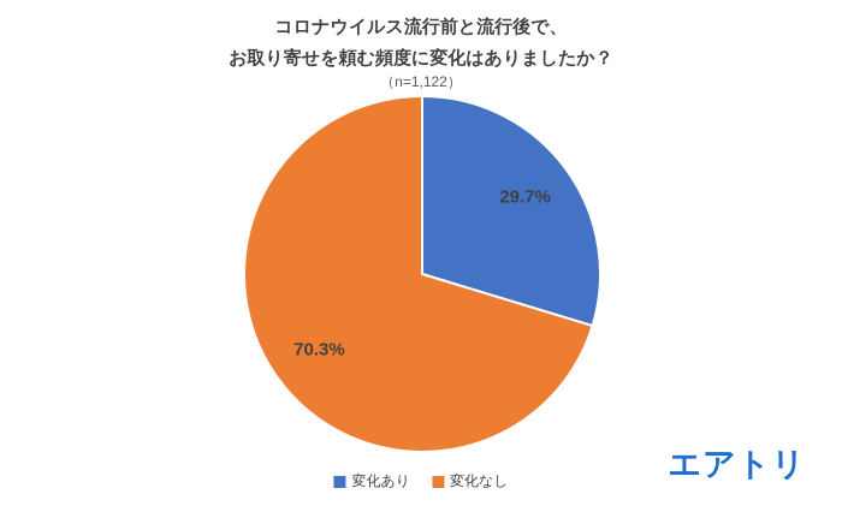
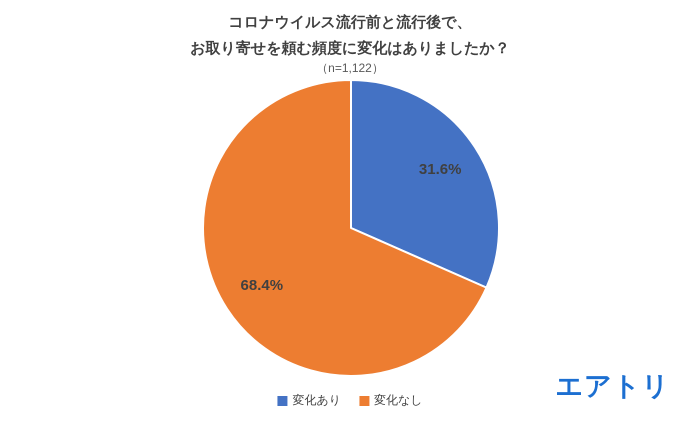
変化あり: 29.7% -> 31.6%
変化なし: 70.3% -> 68.4%
